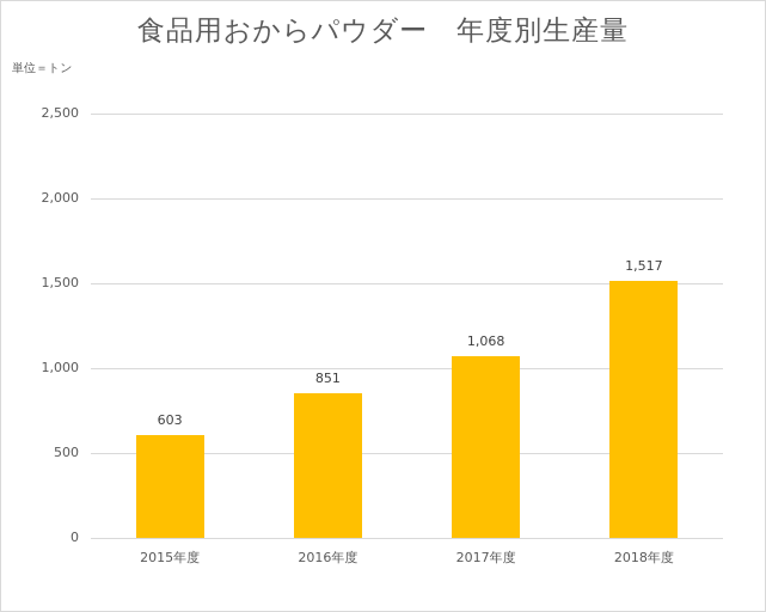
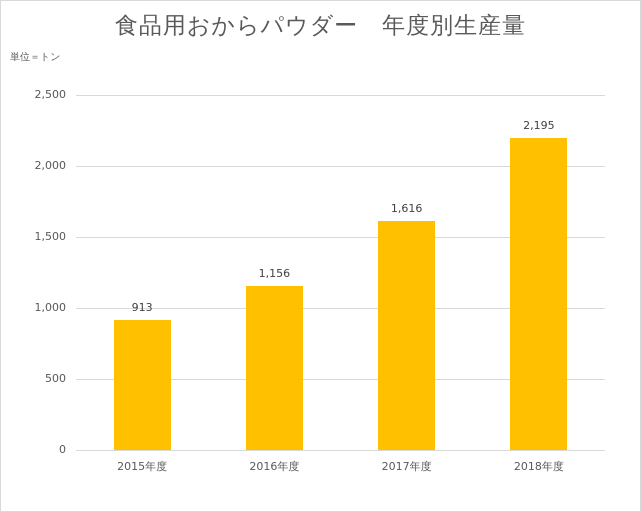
2015年度: 603 -> 913
2016年度: 851 -> 1,156
2017年度: 1,068 -> 1,616
2018年度: 1,517 -> 2,195
